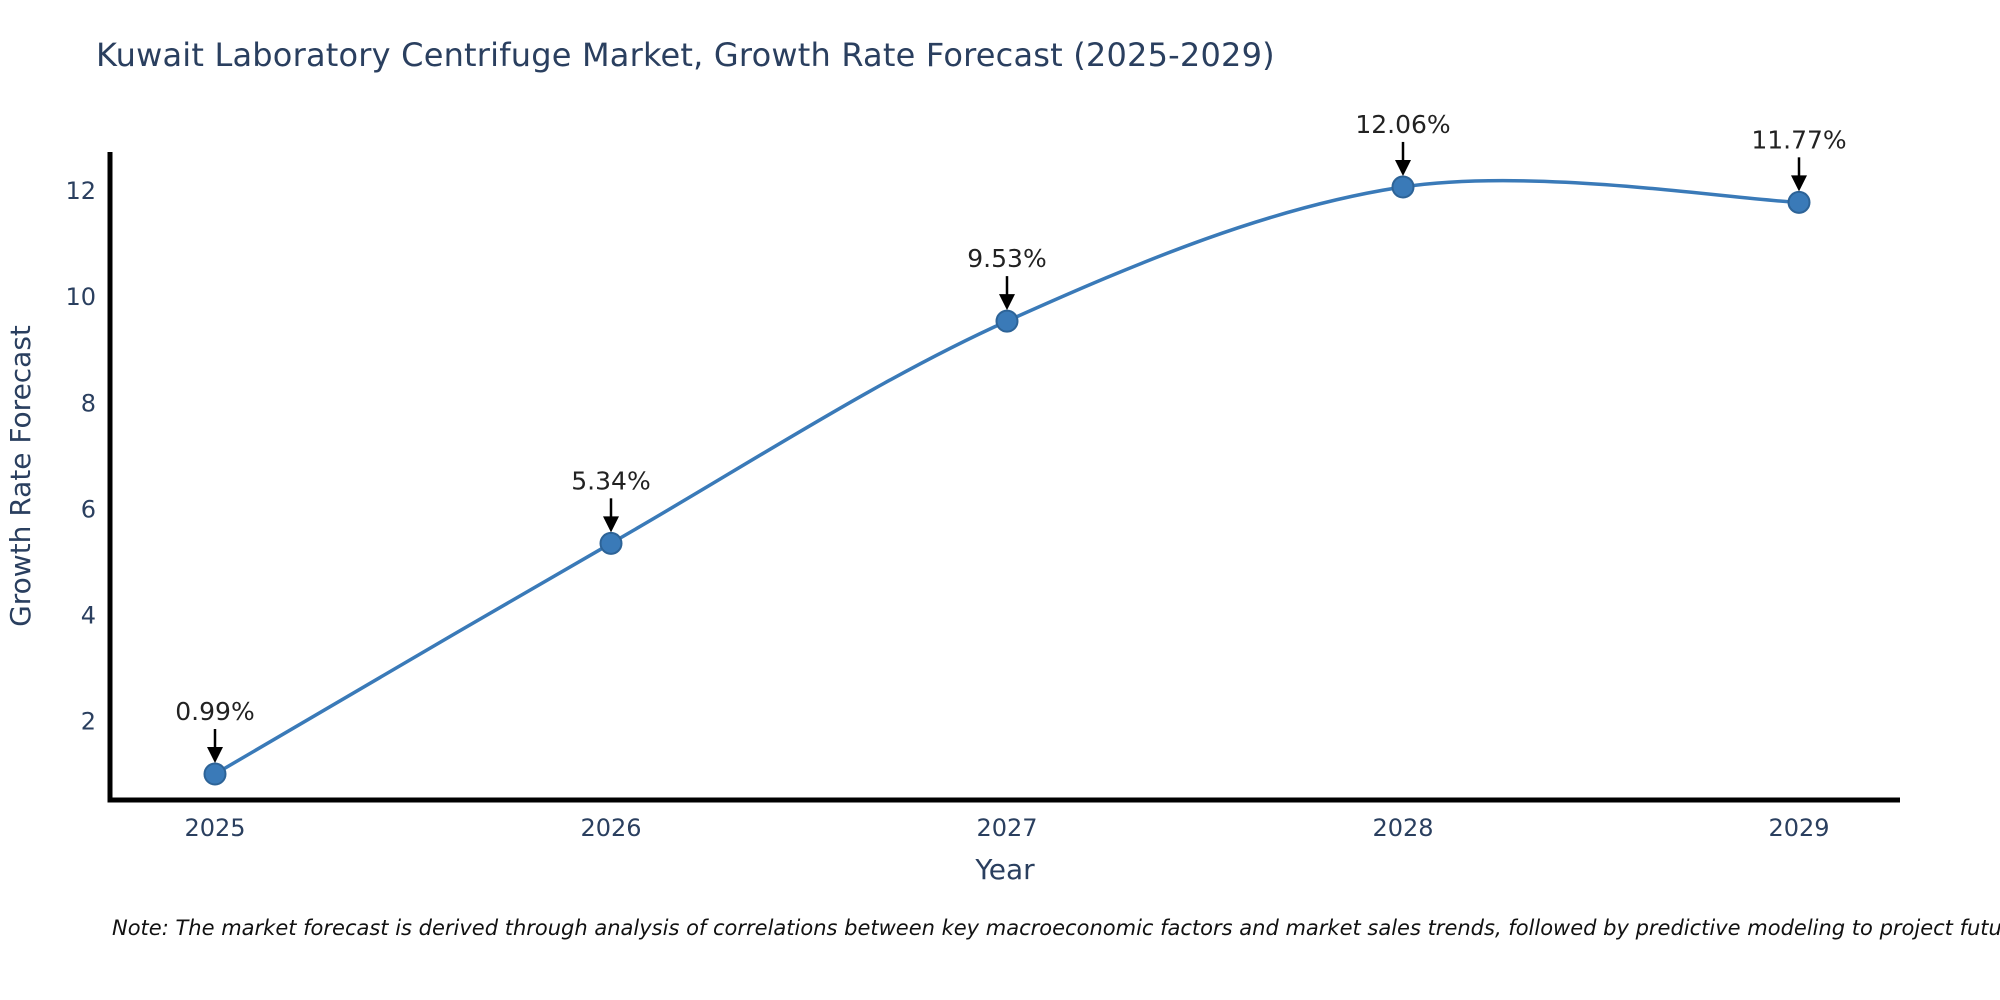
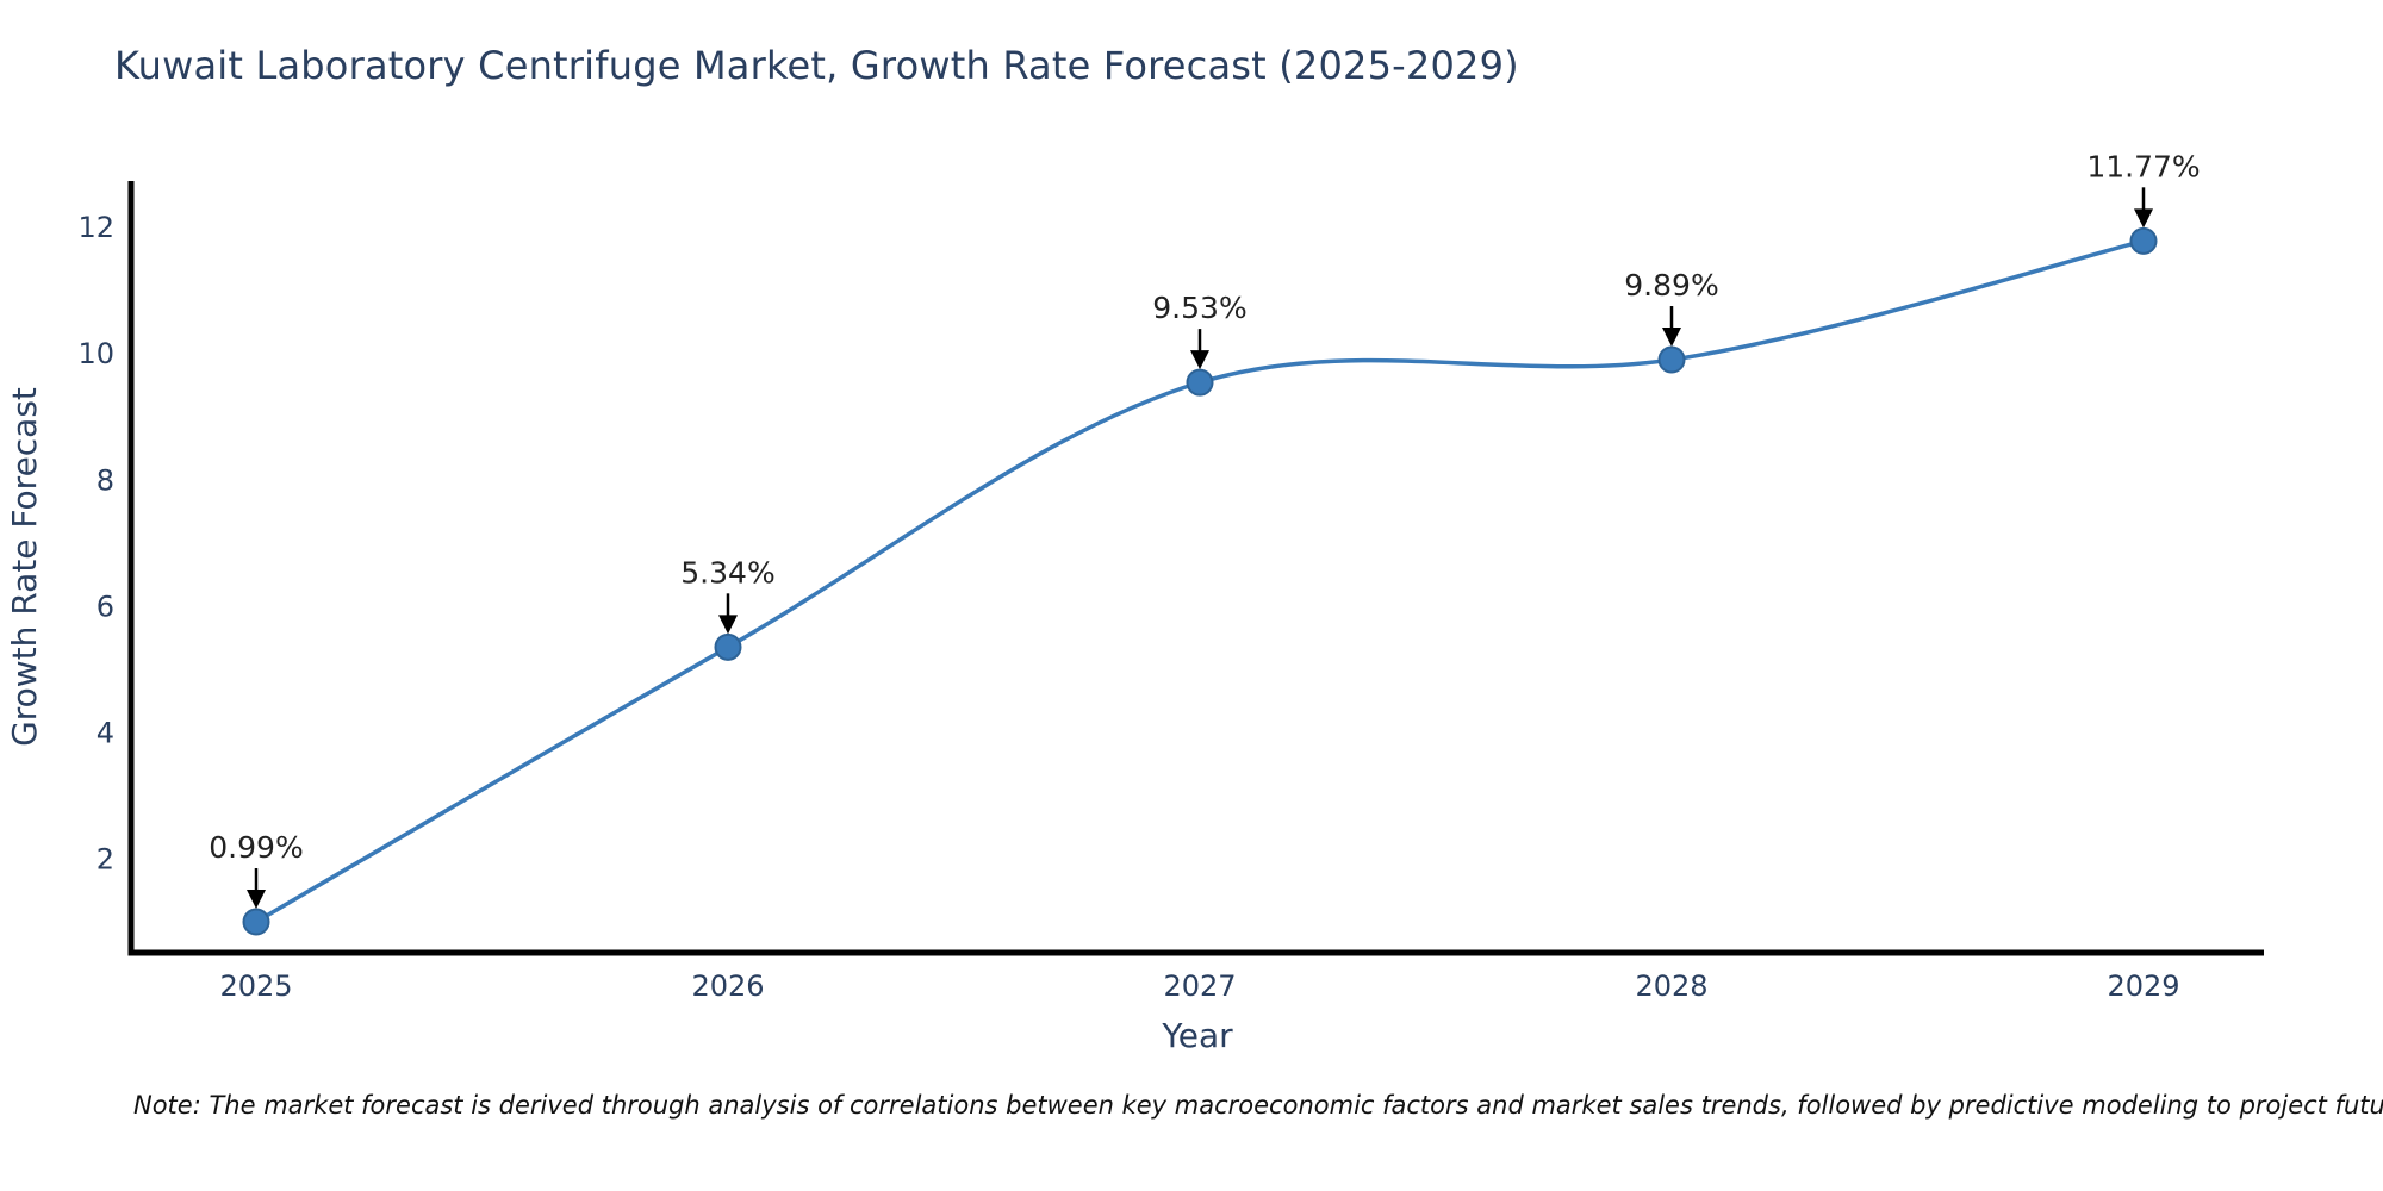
2028: 12.06% -> 9.89%
